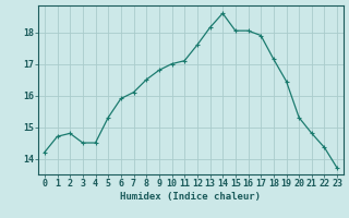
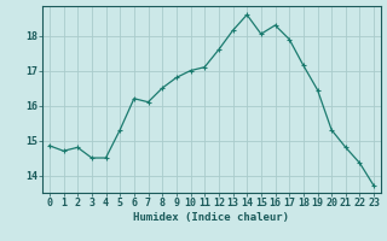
0: 14.20 -> 14.85
6: 15.90 -> 16.20
16: 18.05 -> 18.30
